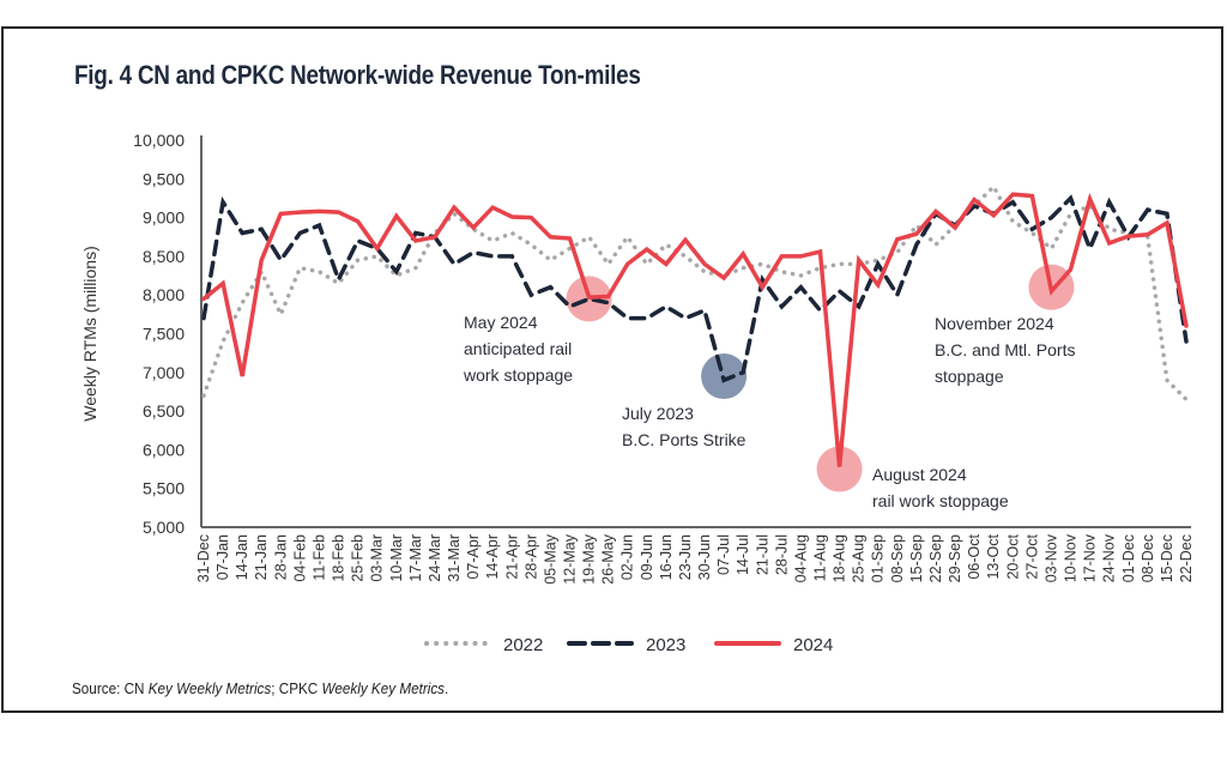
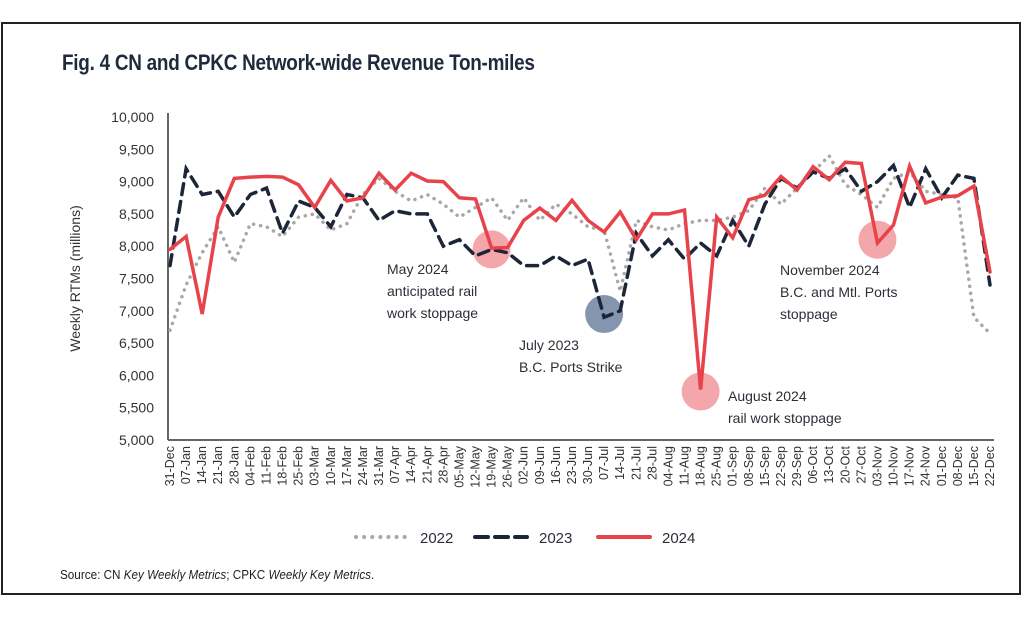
2022/14-Jul: 8400 -> 7300
